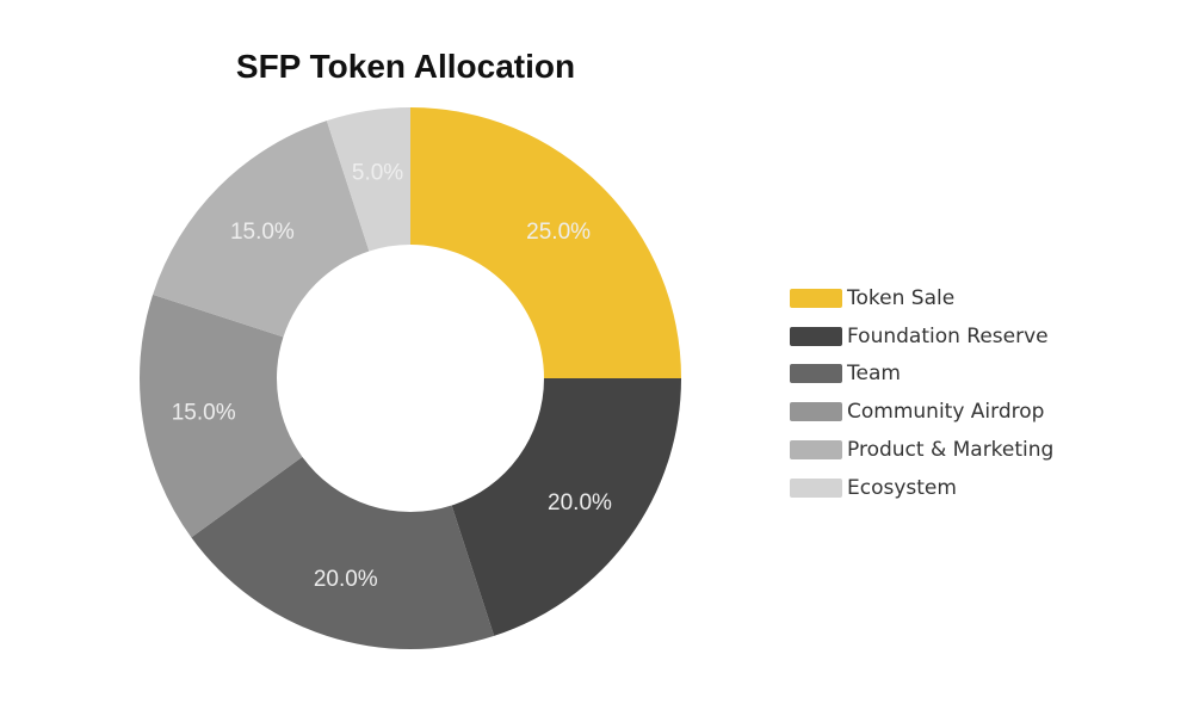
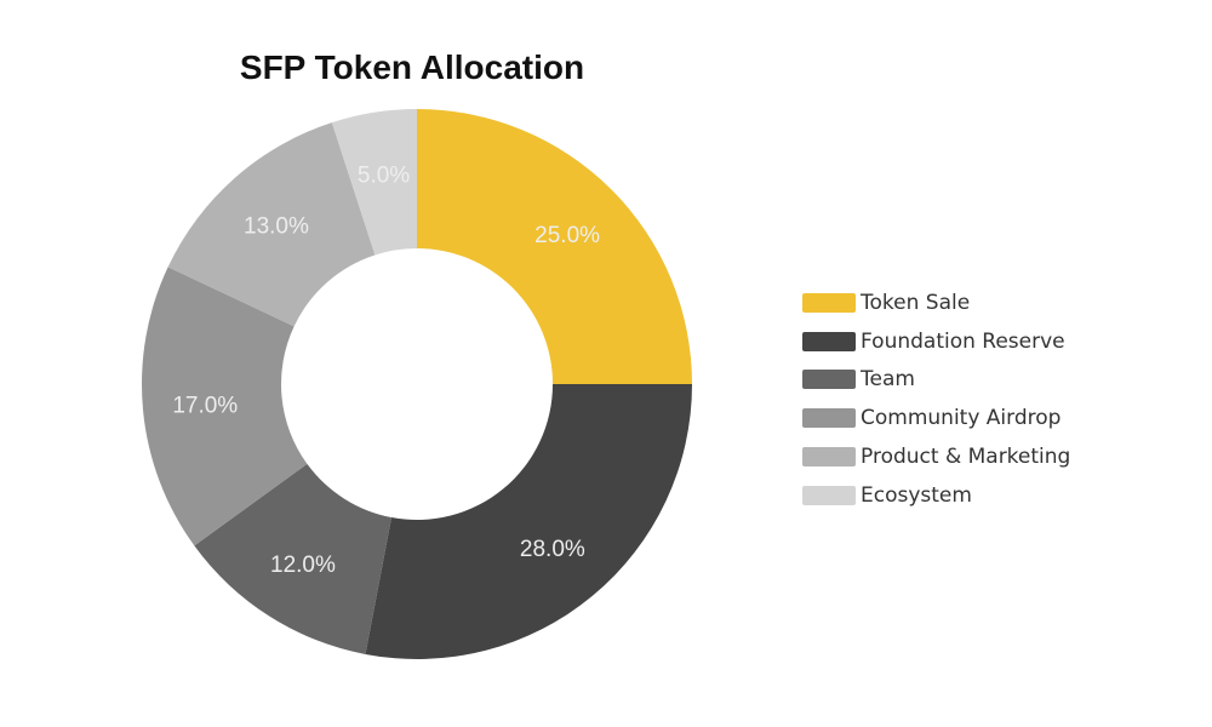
Foundation Reserve: 20.0% -> 28.0%
Team: 20.0% -> 12.0%
Community Airdrop: 15.0% -> 17.0%
Product & Marketing: 15.0% -> 13.0%
